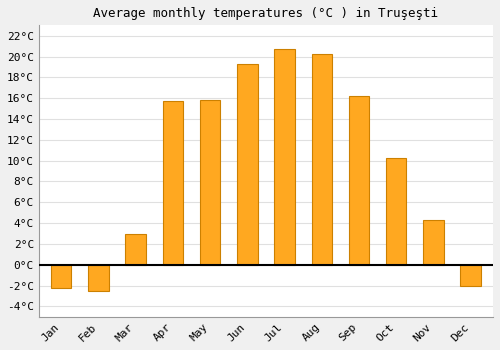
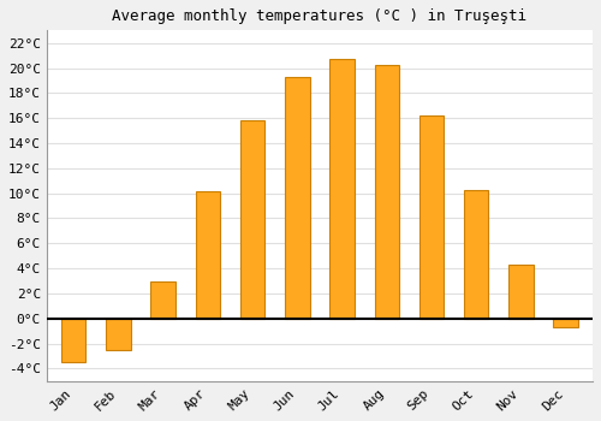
Jan: -2.2°C -> -3.5°C
Apr: 15.7°C -> 10.2°C
Dec: -2.0°C -> -0.7°C
